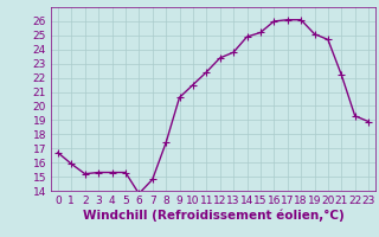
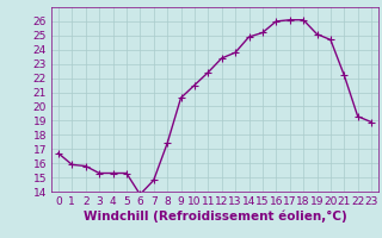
2: 15.2 -> 15.8
